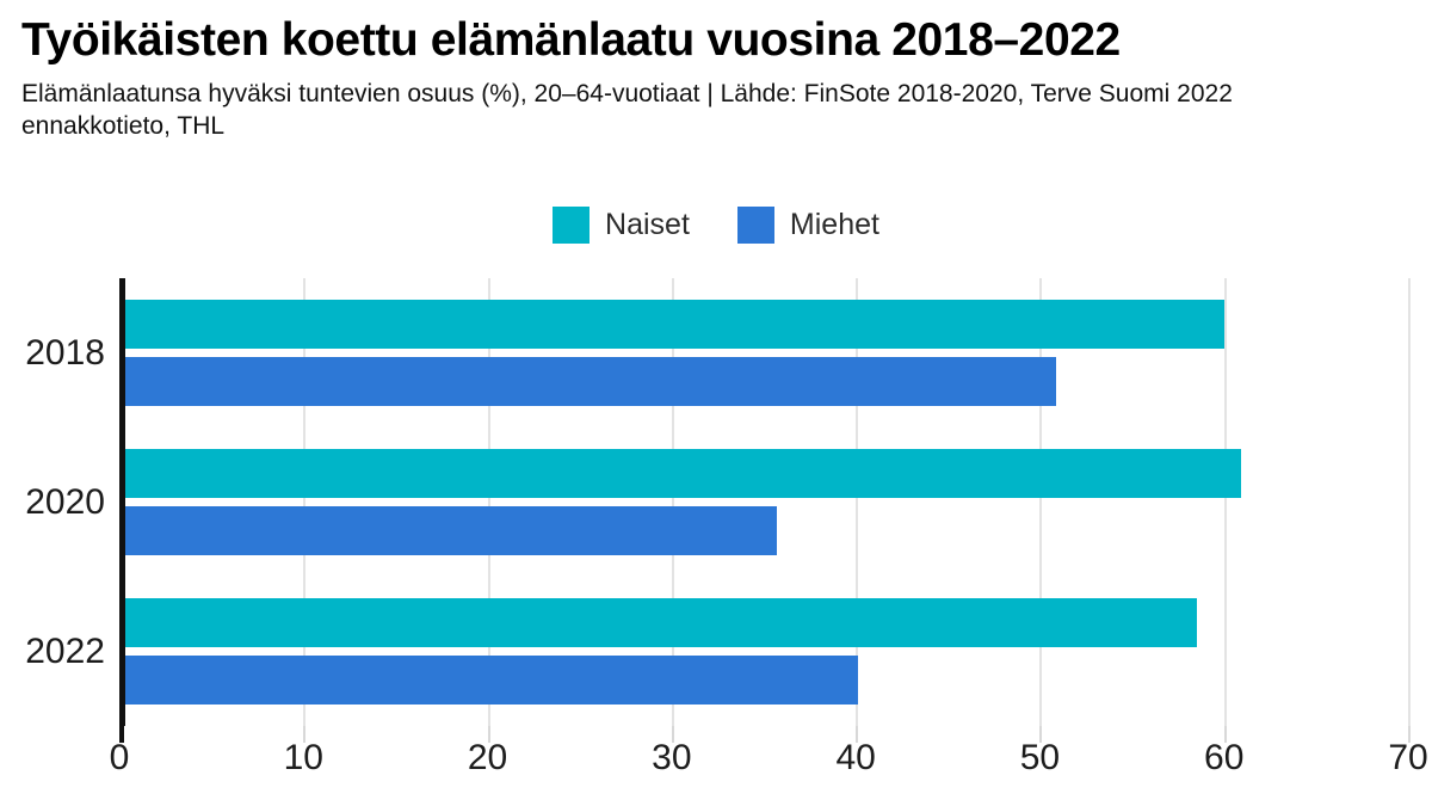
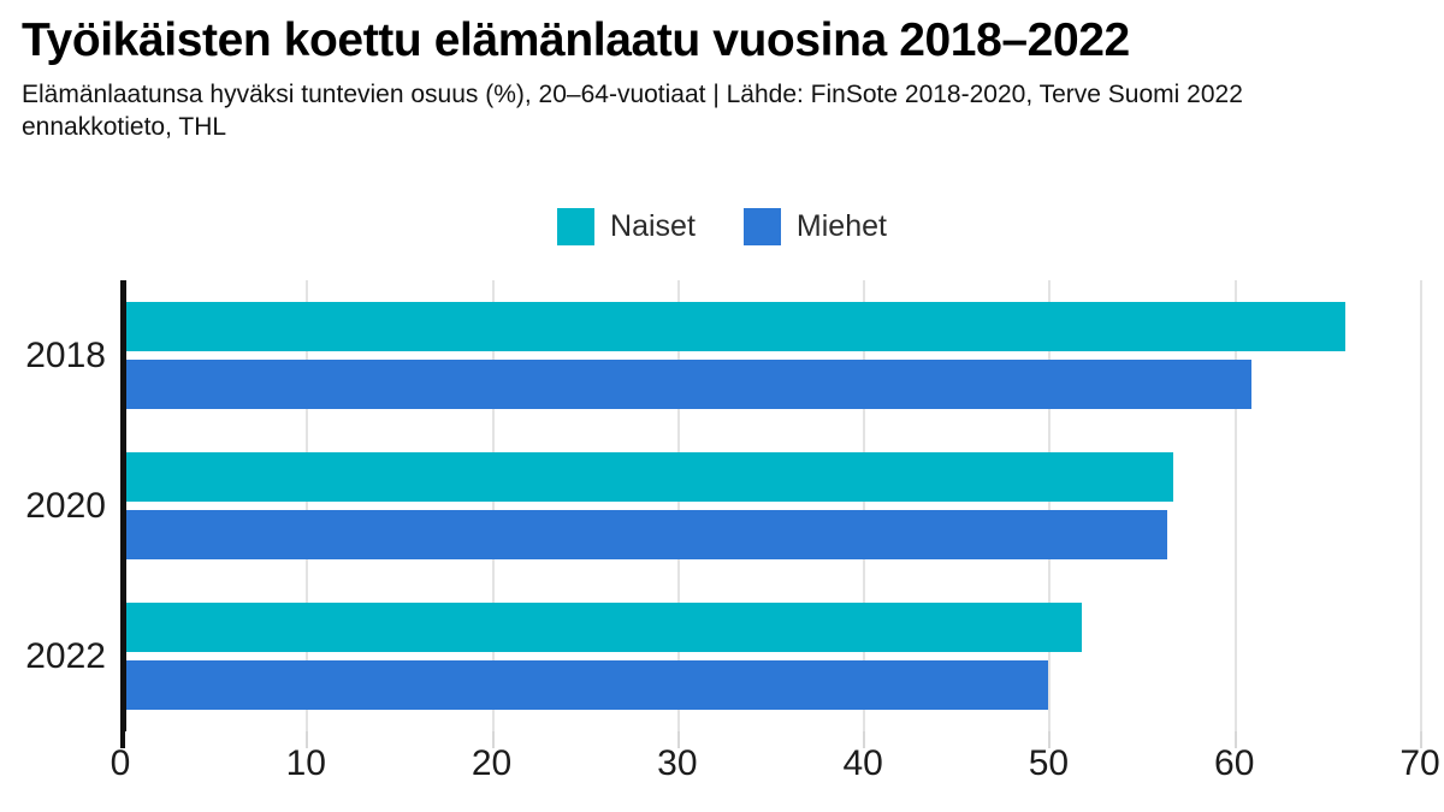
Naiset/2018: 60.0 -> 66.0
Miehet/2018: 50.9 -> 60.9
Naiset/2020: 60.9 -> 56.7
Miehet/2020: 35.7 -> 56.4
Naiset/2022: 58.5 -> 51.8
Miehet/2022: 40.1 -> 50.0
